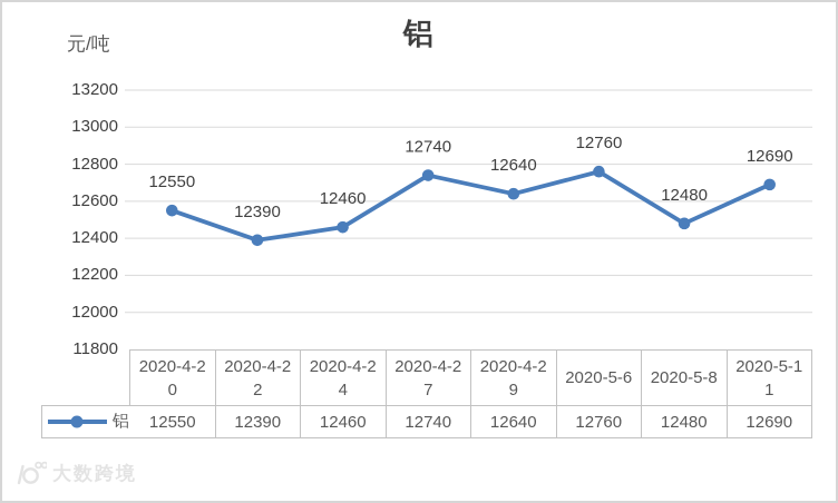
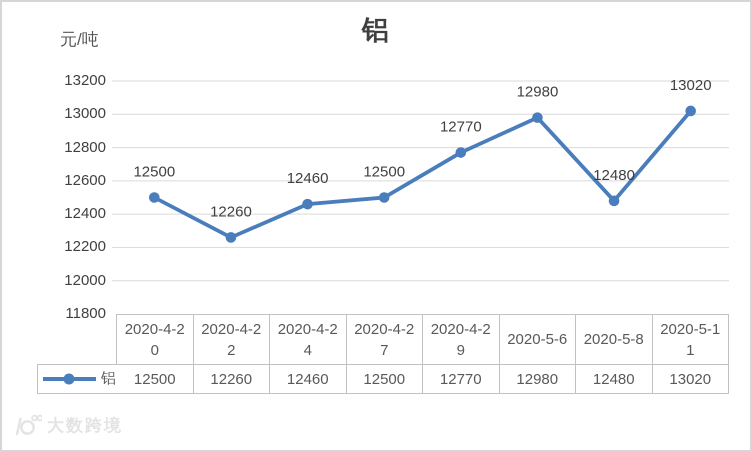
2020-4-20: 12550 -> 12500
2020-4-22: 12390 -> 12260
2020-4-27: 12740 -> 12500
2020-4-29: 12640 -> 12770
2020-5-6: 12760 -> 12980
2020-5-11: 12690 -> 13020
